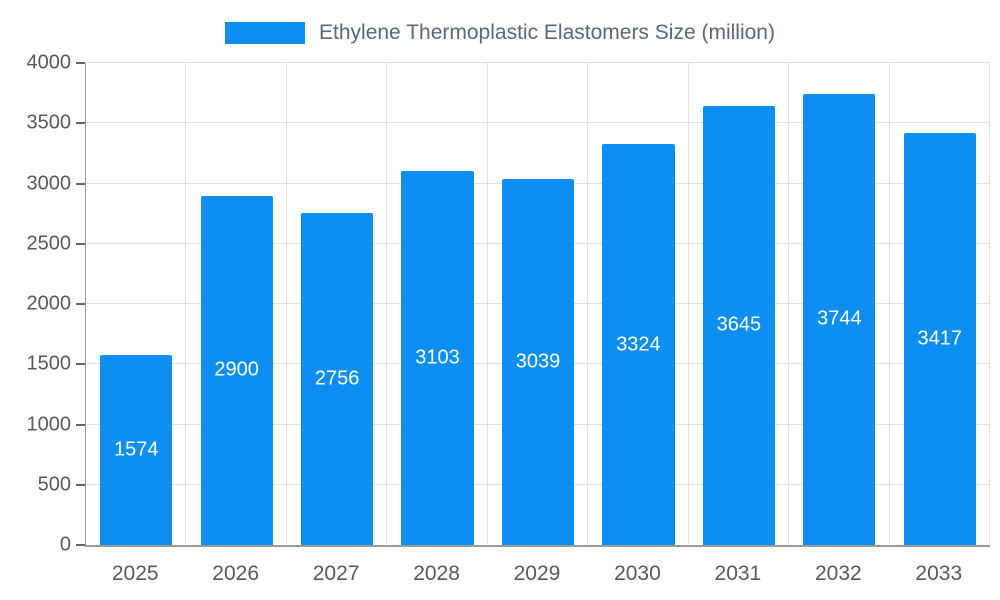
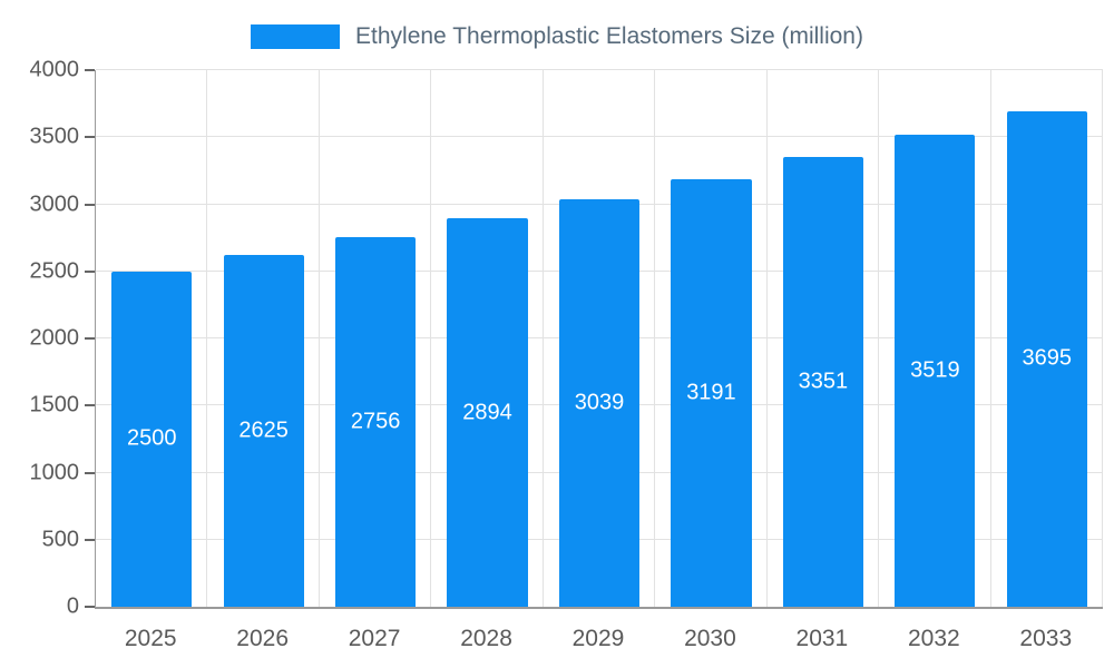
2025: 1574 -> 2500
2026: 2900 -> 2625
2028: 3103 -> 2894
2030: 3324 -> 3191
2031: 3645 -> 3351
2032: 3744 -> 3519
2033: 3417 -> 3695
